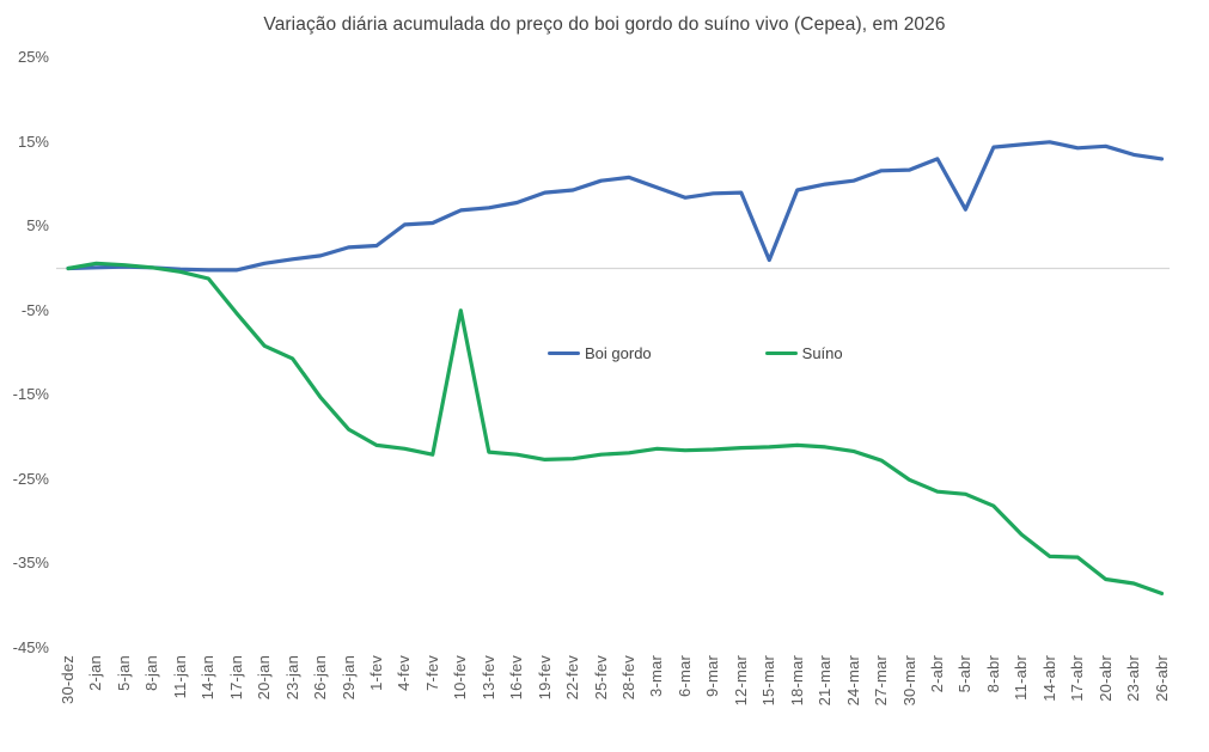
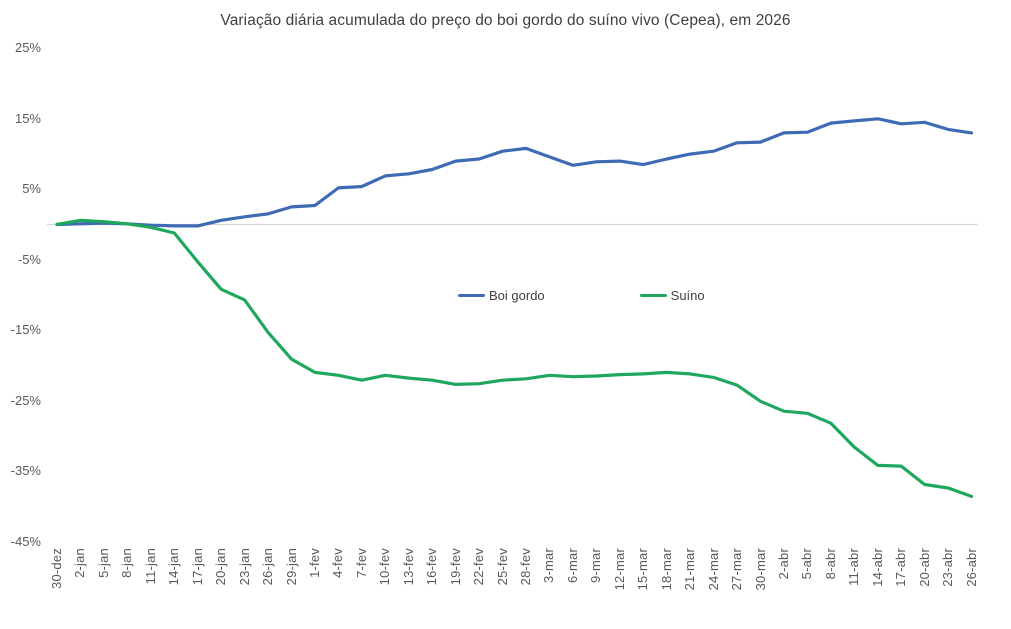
Suíno/10-fev: -5% -> -21%
Boi gordo/15-mar: 1% -> 8%
Boi gordo/5-abr: 7% -> 13%
